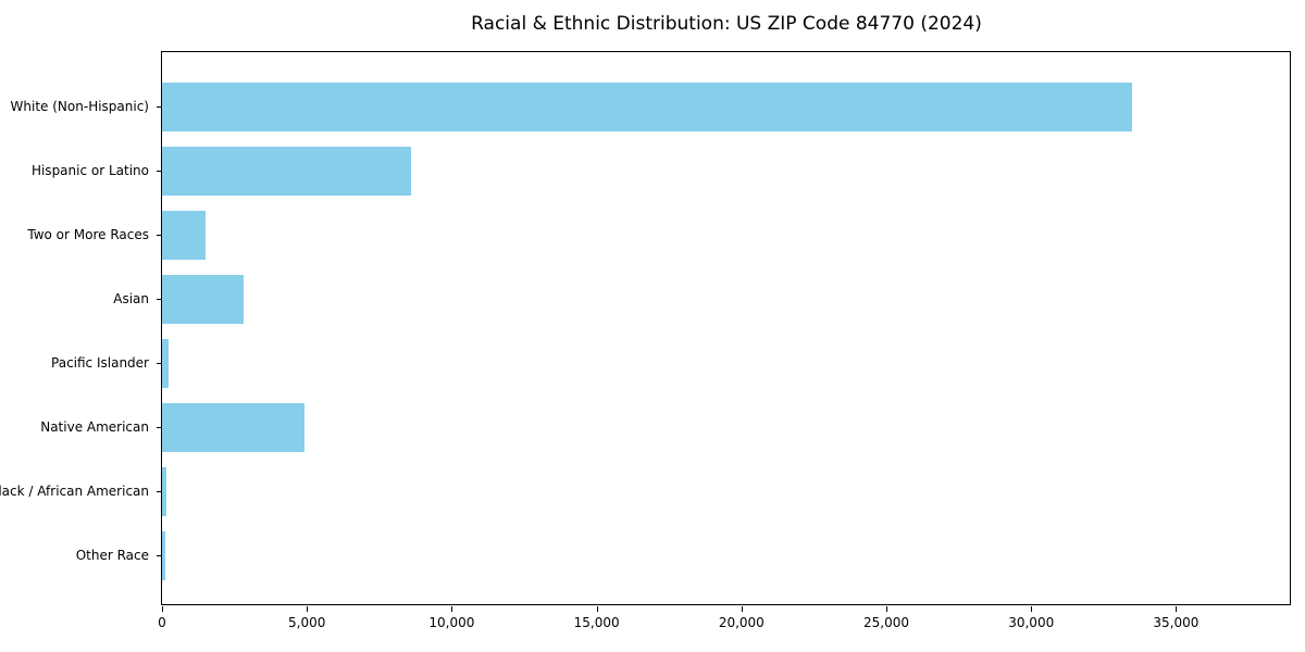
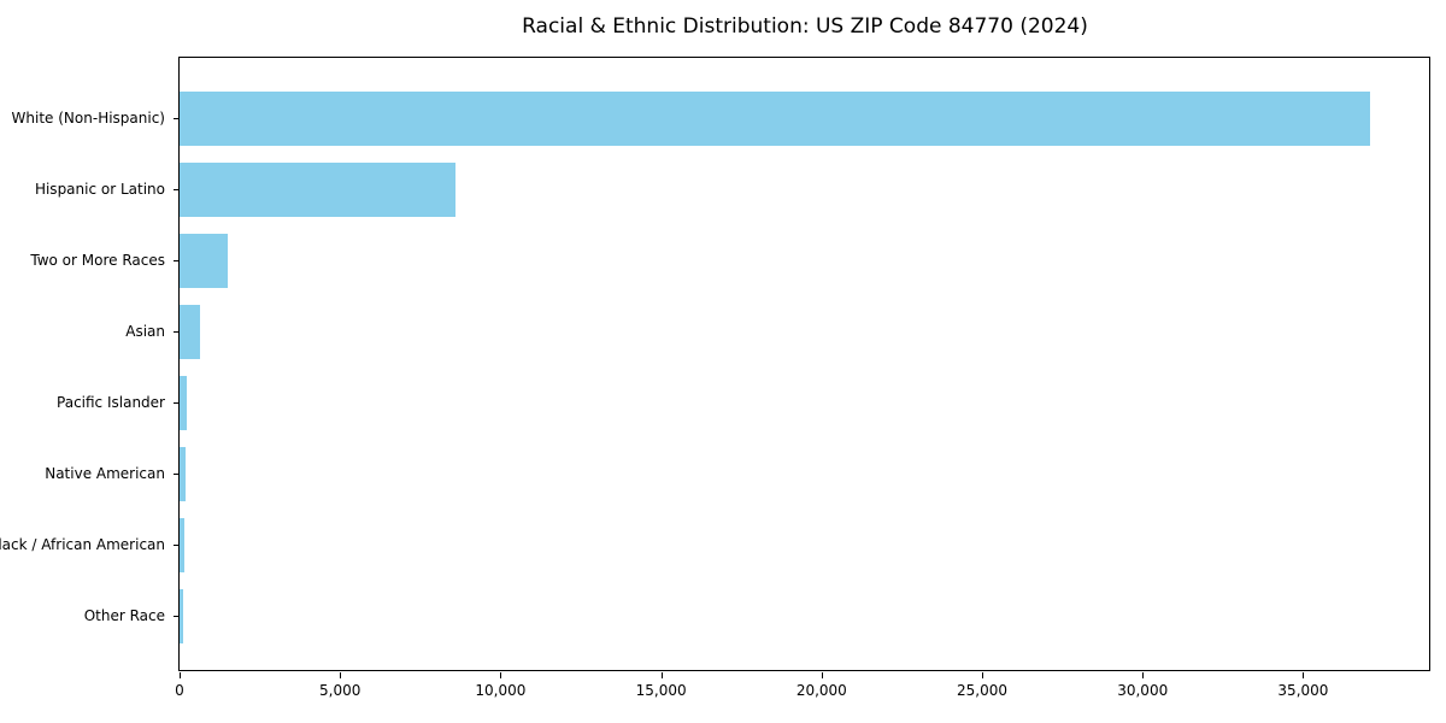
White (Non-Hispanic): 33500 -> 37100
Asian: 2800 -> 600
Native American: 4900 -> 200
